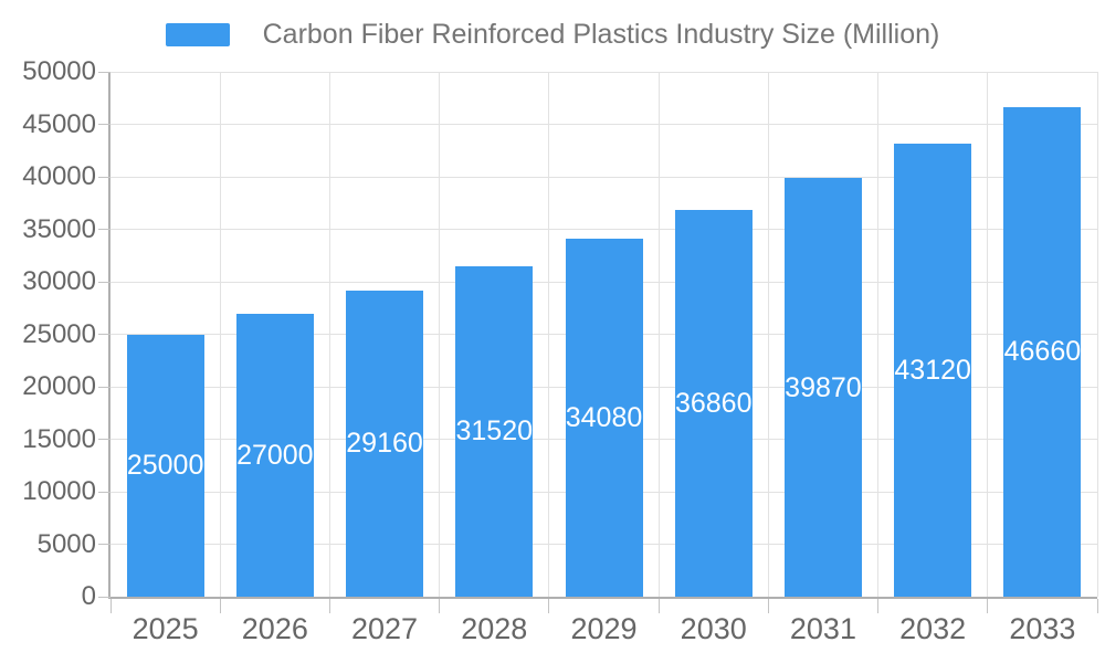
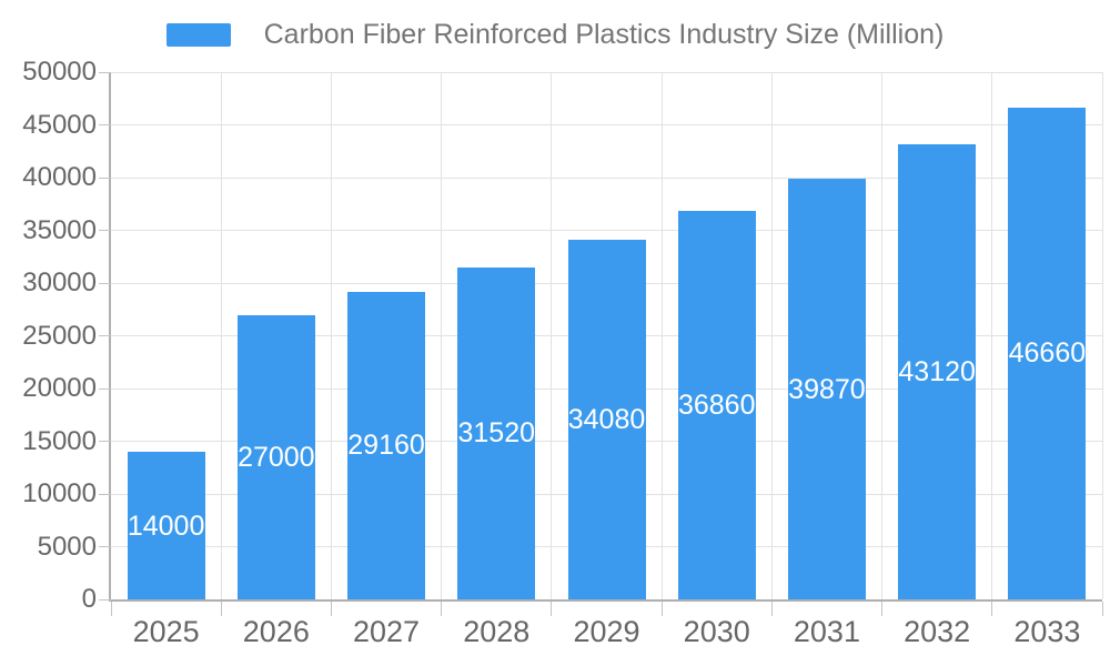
2025: 25000 -> 14000
